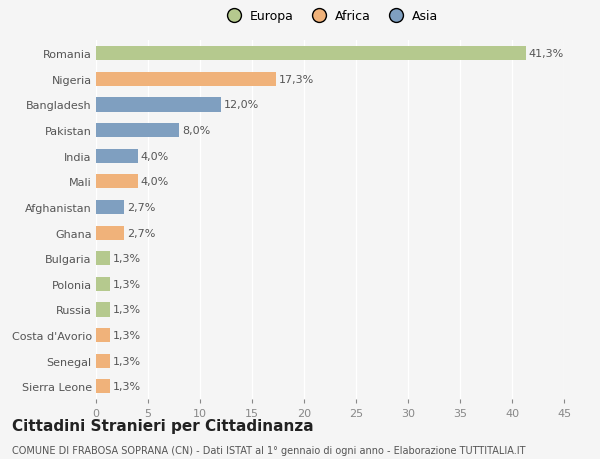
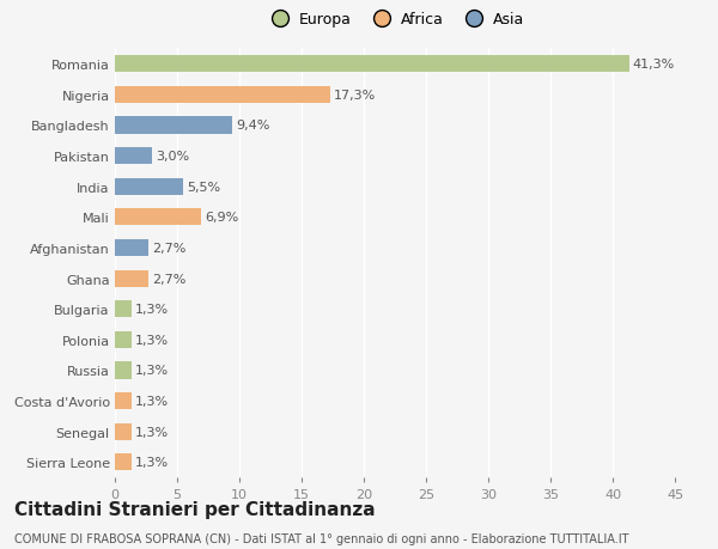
Bangladesh: 12,0% -> 9,4%
Pakistan: 8,0% -> 3,0%
India: 4,0% -> 5,5%
Mali: 4,0% -> 6,9%
